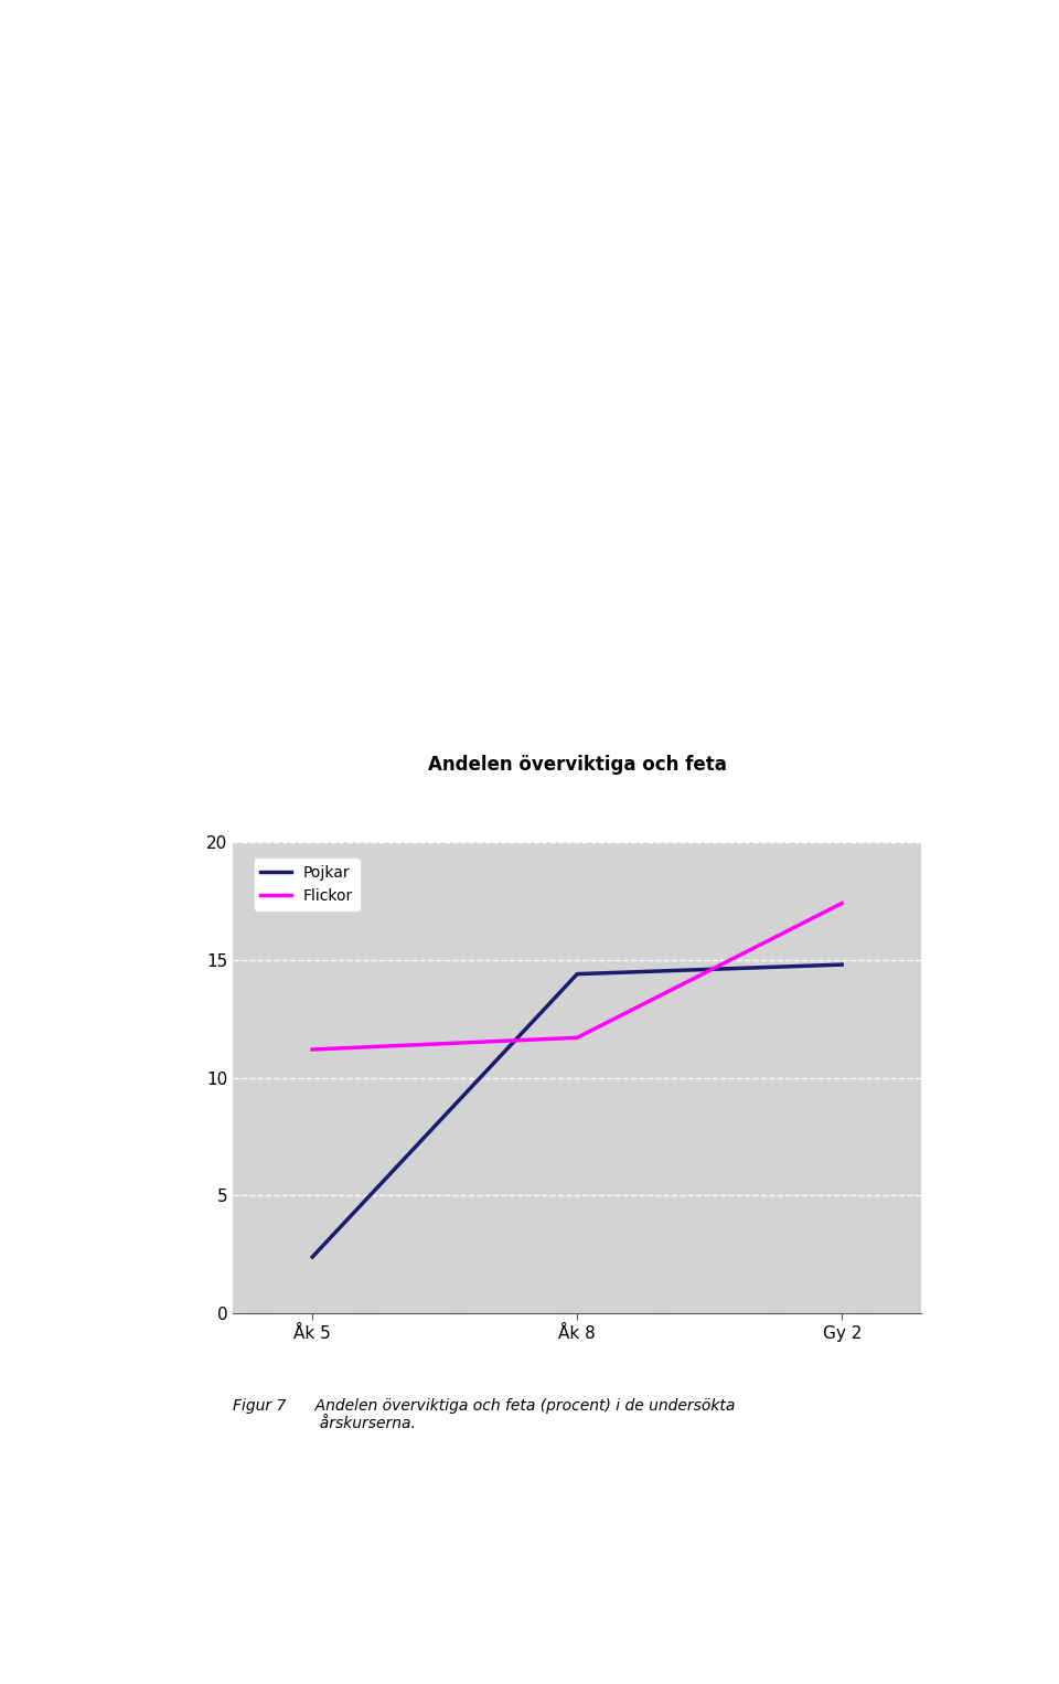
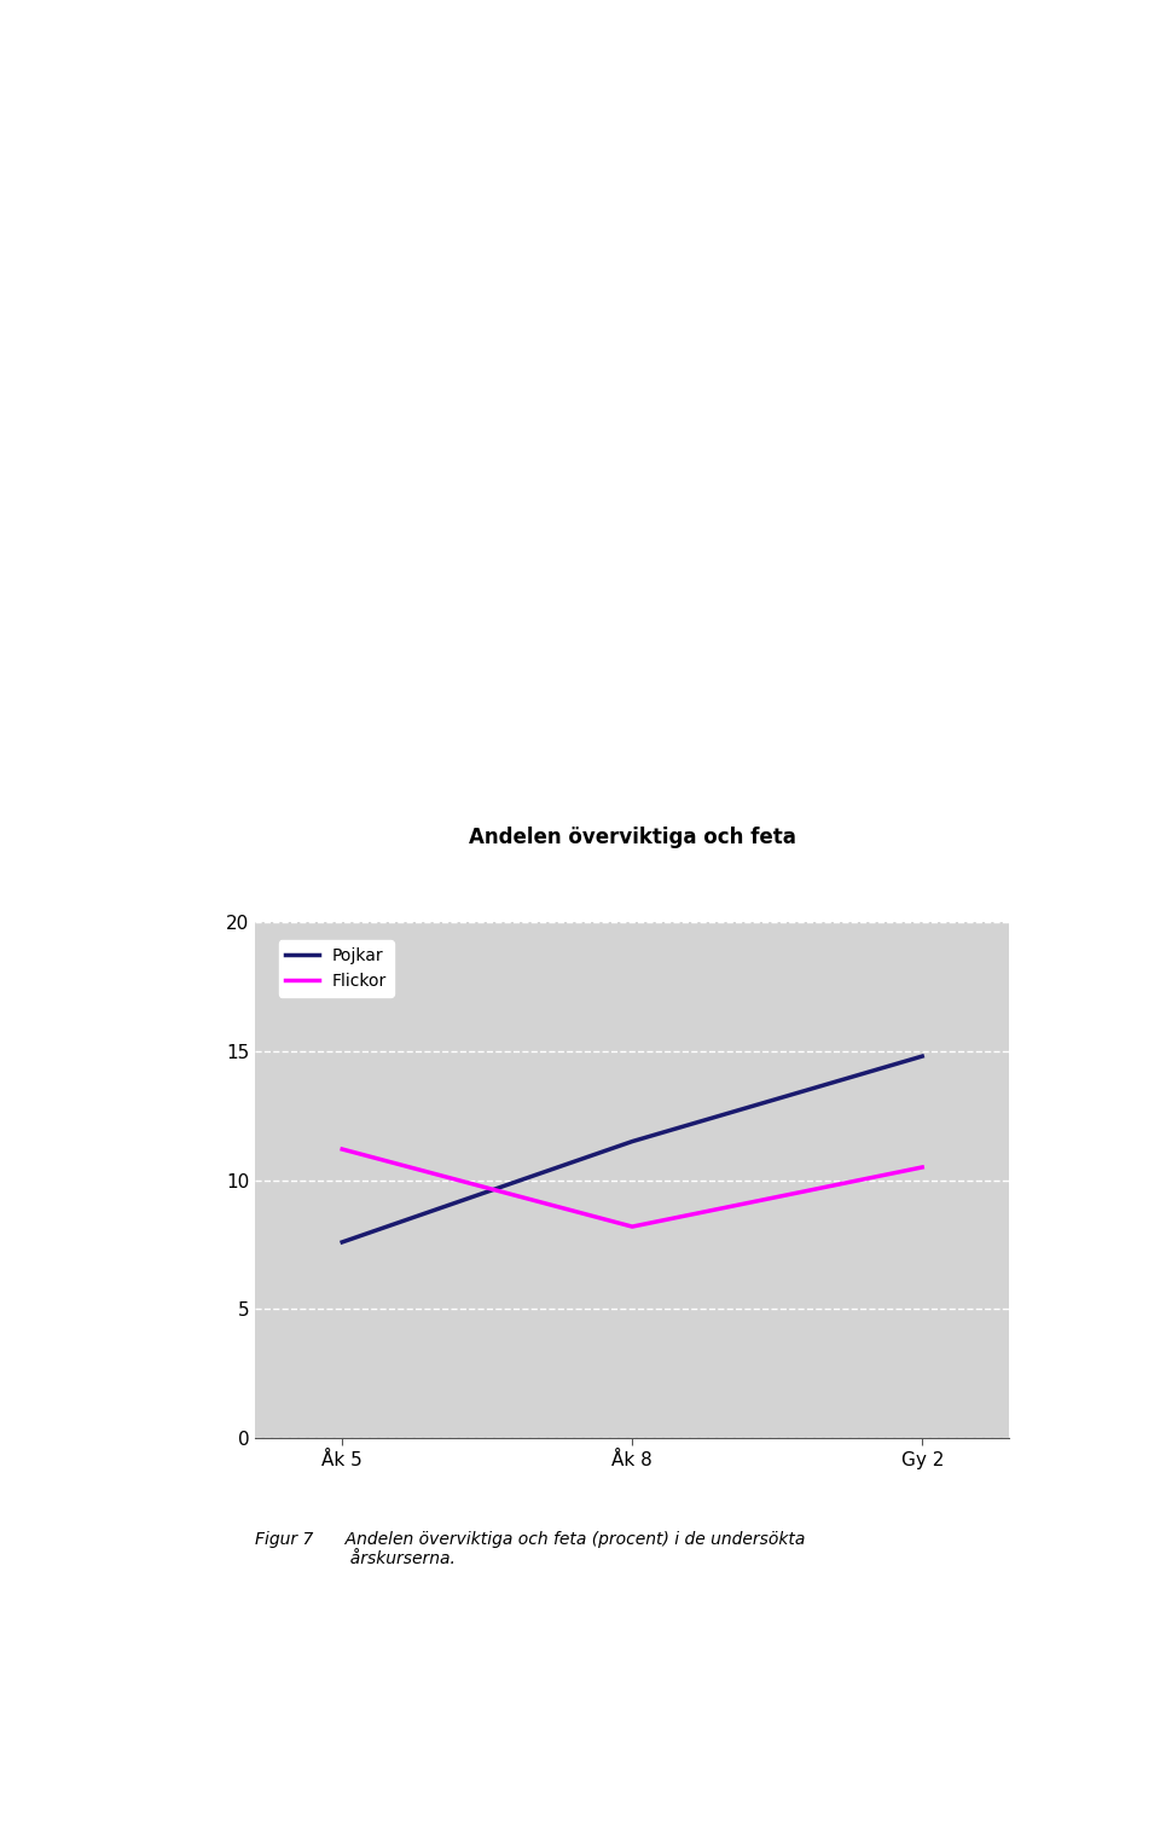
Pojkar/Åk 5: 2.4 -> 7.6
Pojkar/Åk 8: 14.4 -> 11.5
Flickor/Åk 8: 11.7 -> 8.2
Flickor/Gy 2: 17.4 -> 10.5
